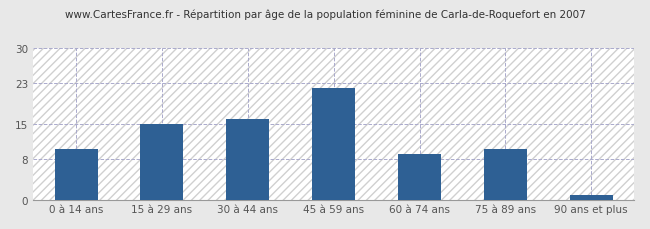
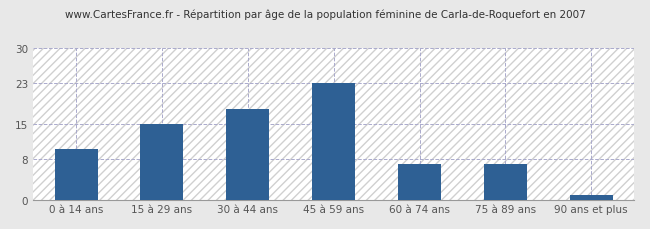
30 à 44 ans: 16 -> 18
45 à 59 ans: 22 -> 23
60 à 74 ans: 9 -> 7
75 à 89 ans: 10 -> 7
